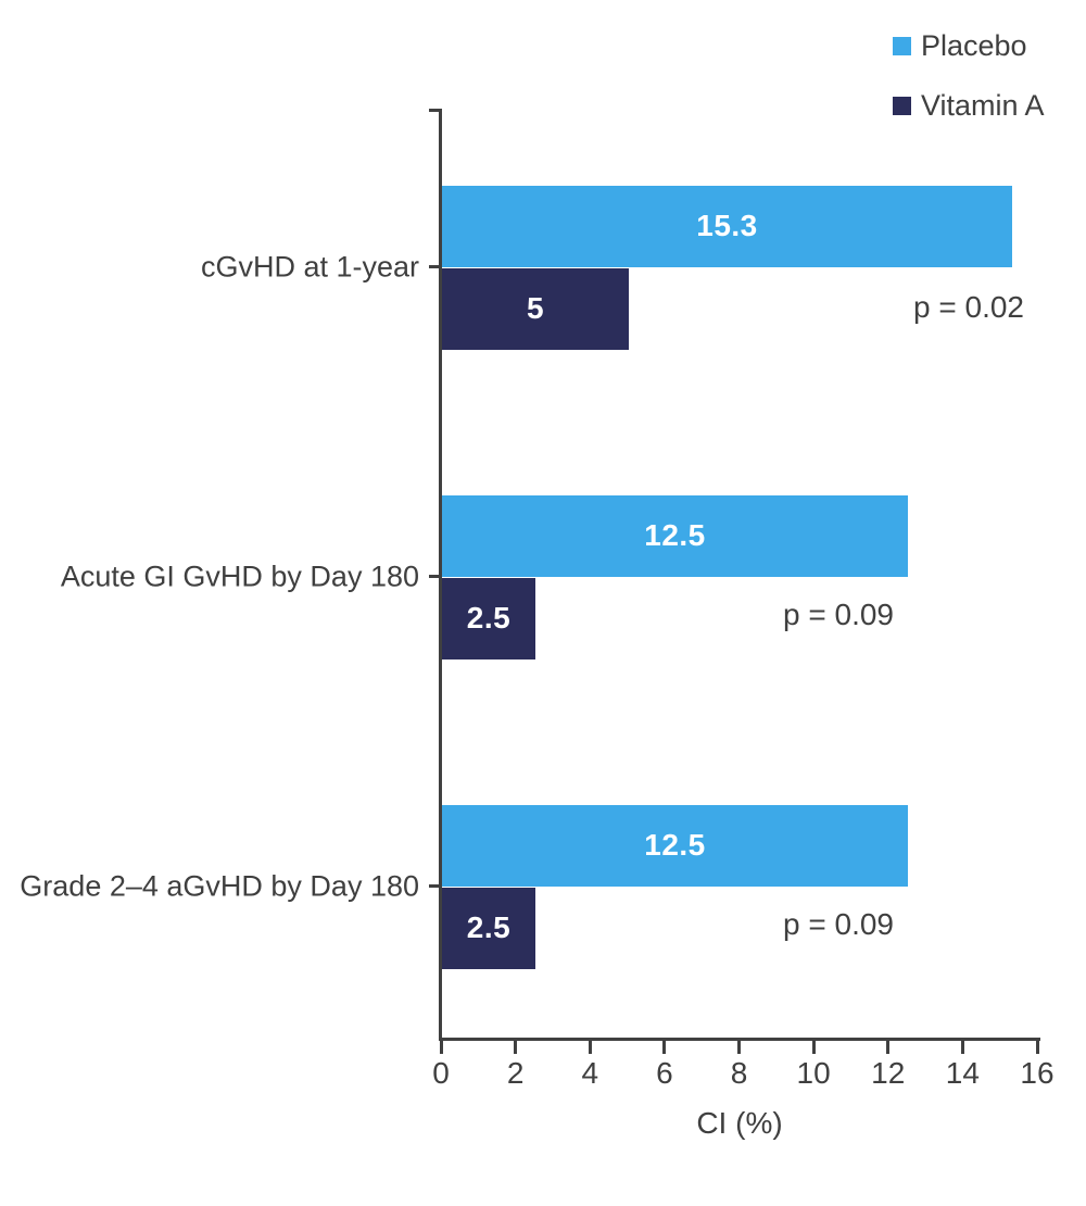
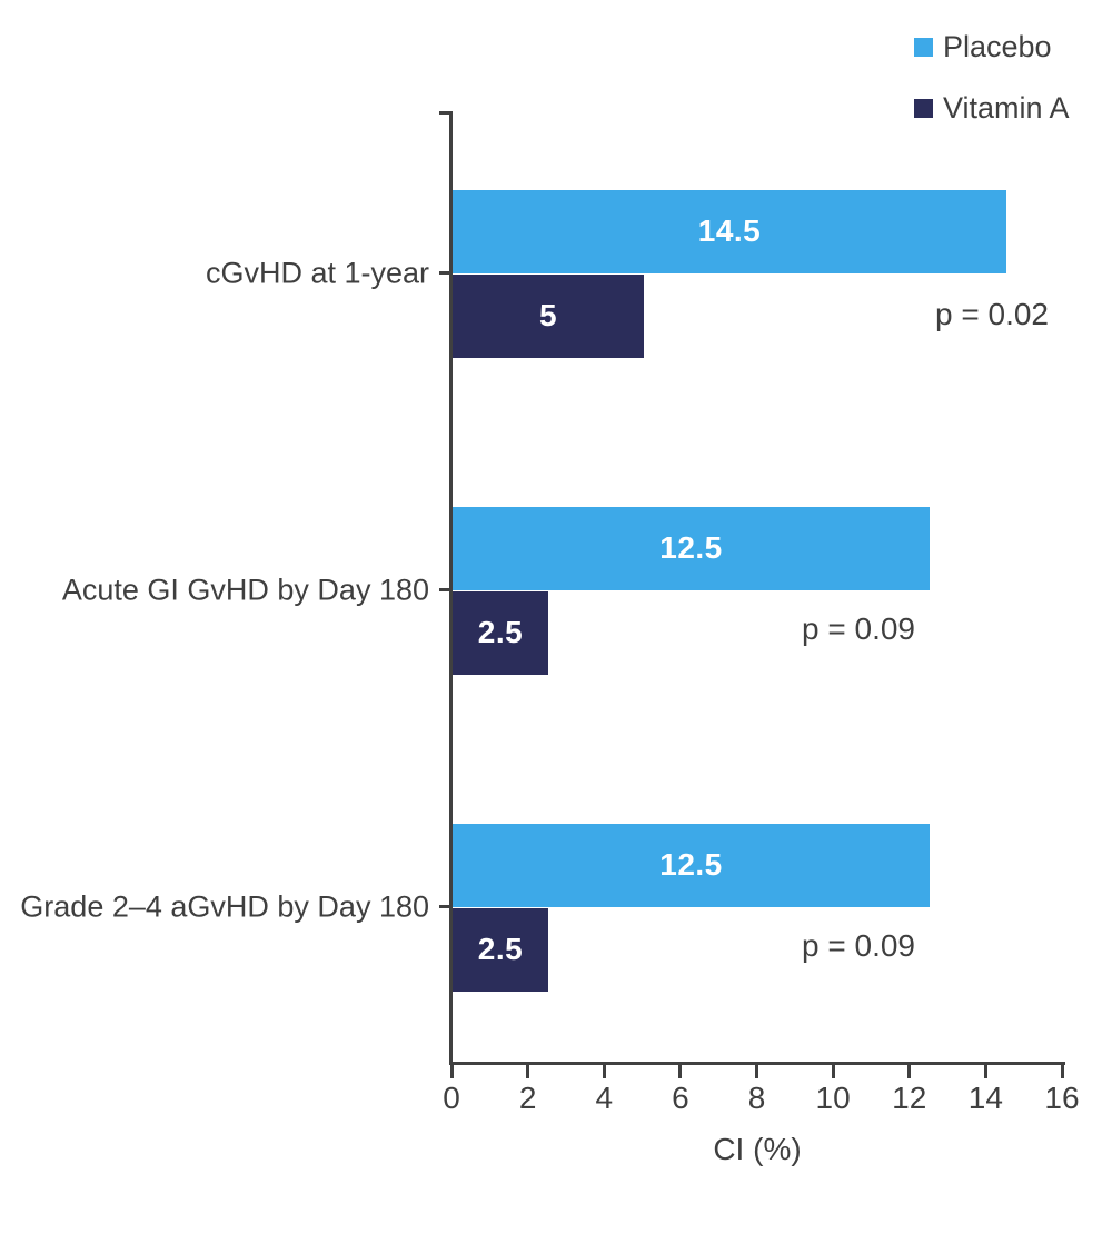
Placebo/cGvHD at 1-year: 15.3 -> 14.5
